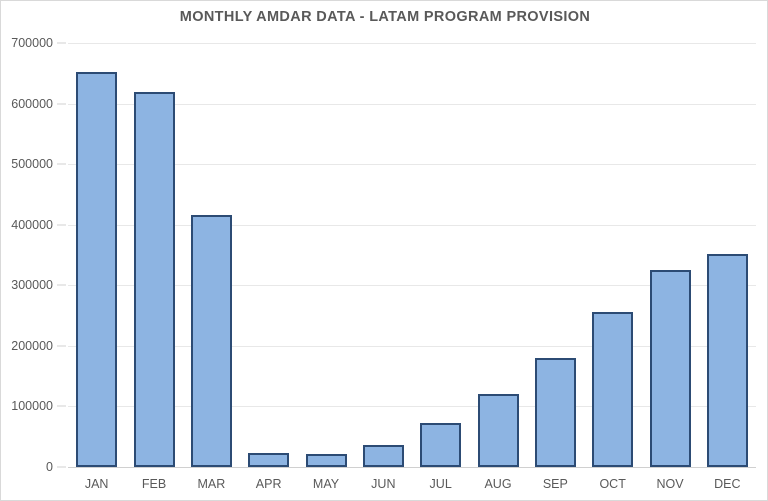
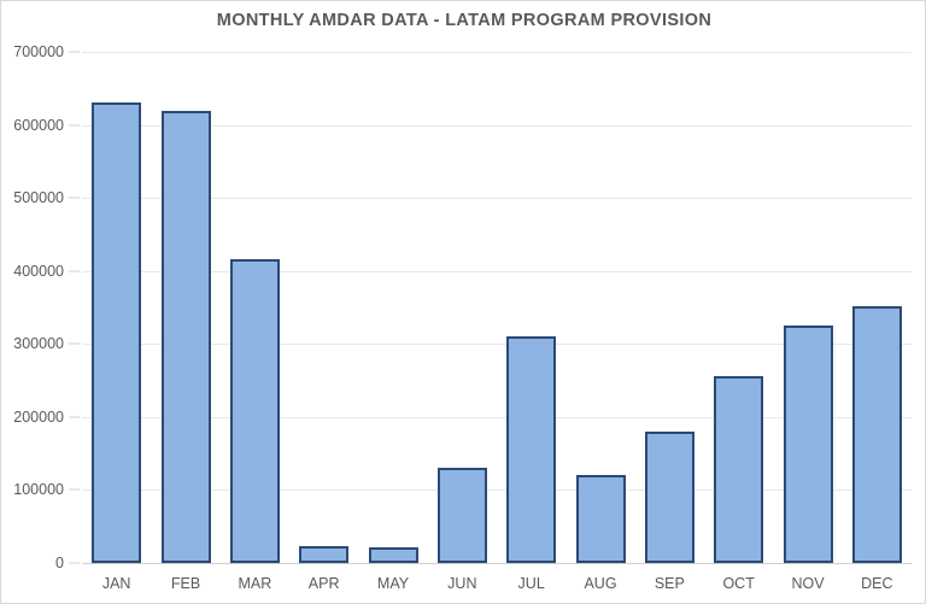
JAN: 650000 -> 630000
JUN: 40000 -> 130000
JUL: 70000 -> 310000
